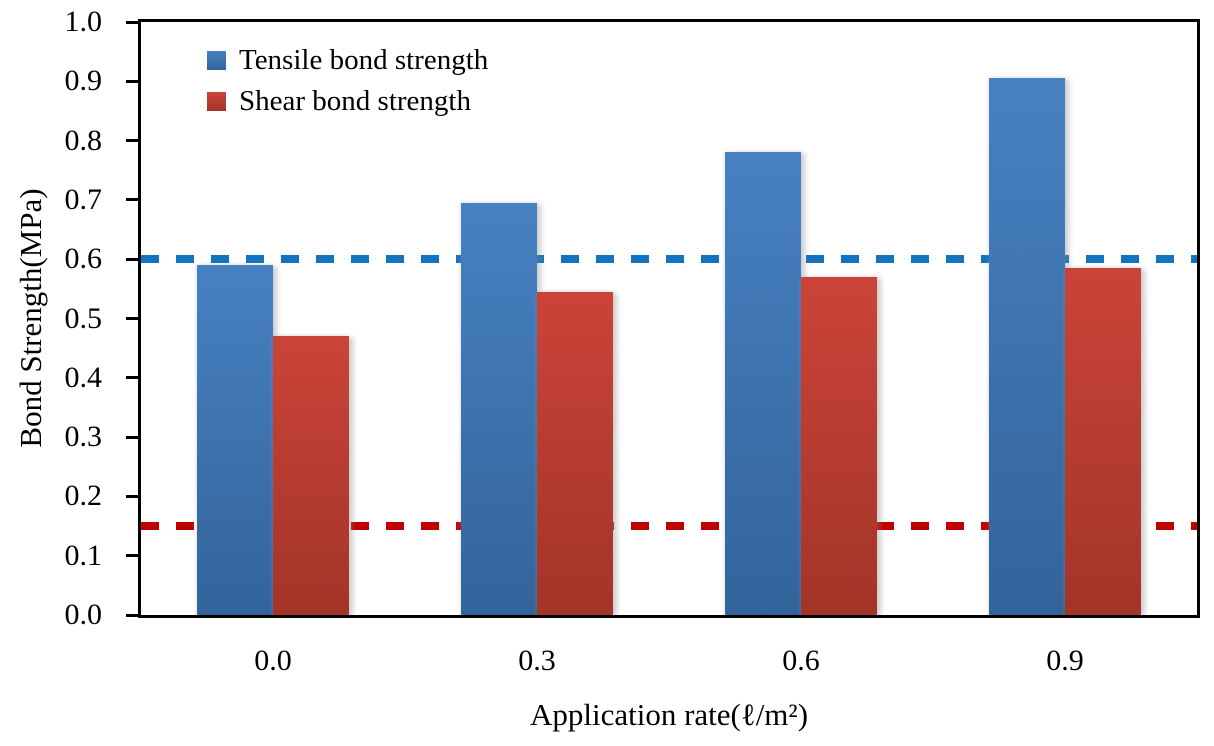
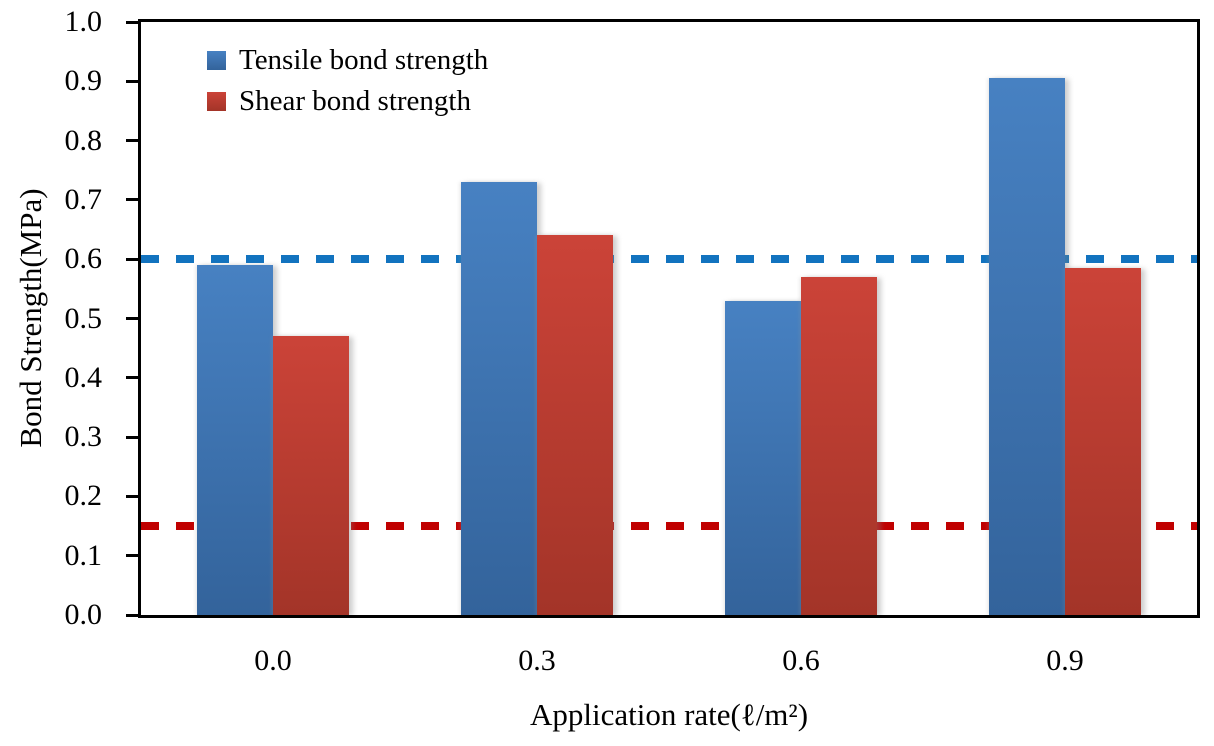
Tensile bond strength/0.3: 0.69 -> 0.73
Shear bond strength/0.3: 0.55 -> 0.64
Tensile bond strength/0.6: 0.78 -> 0.53
